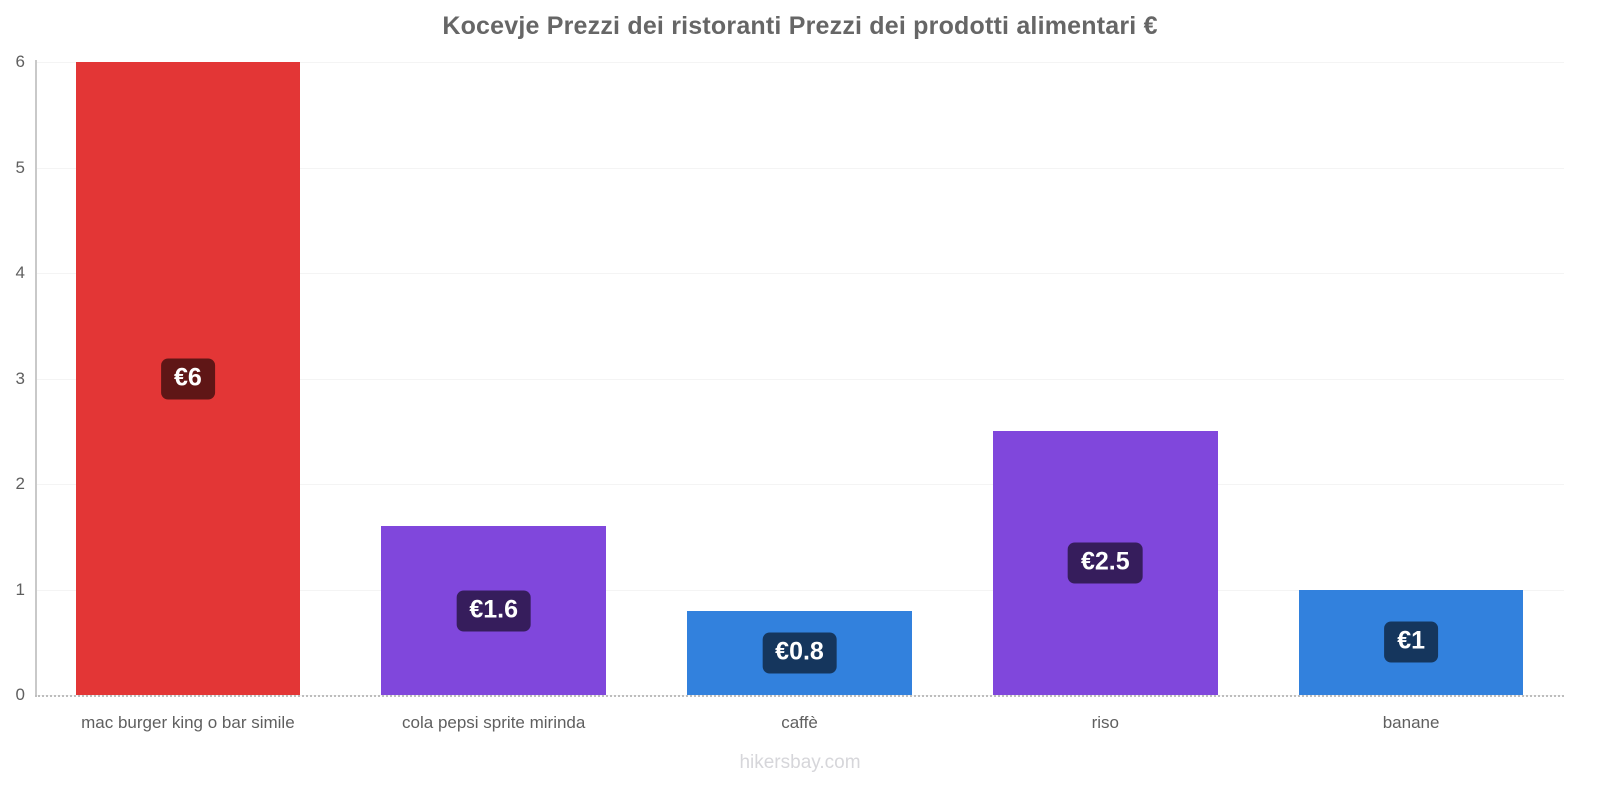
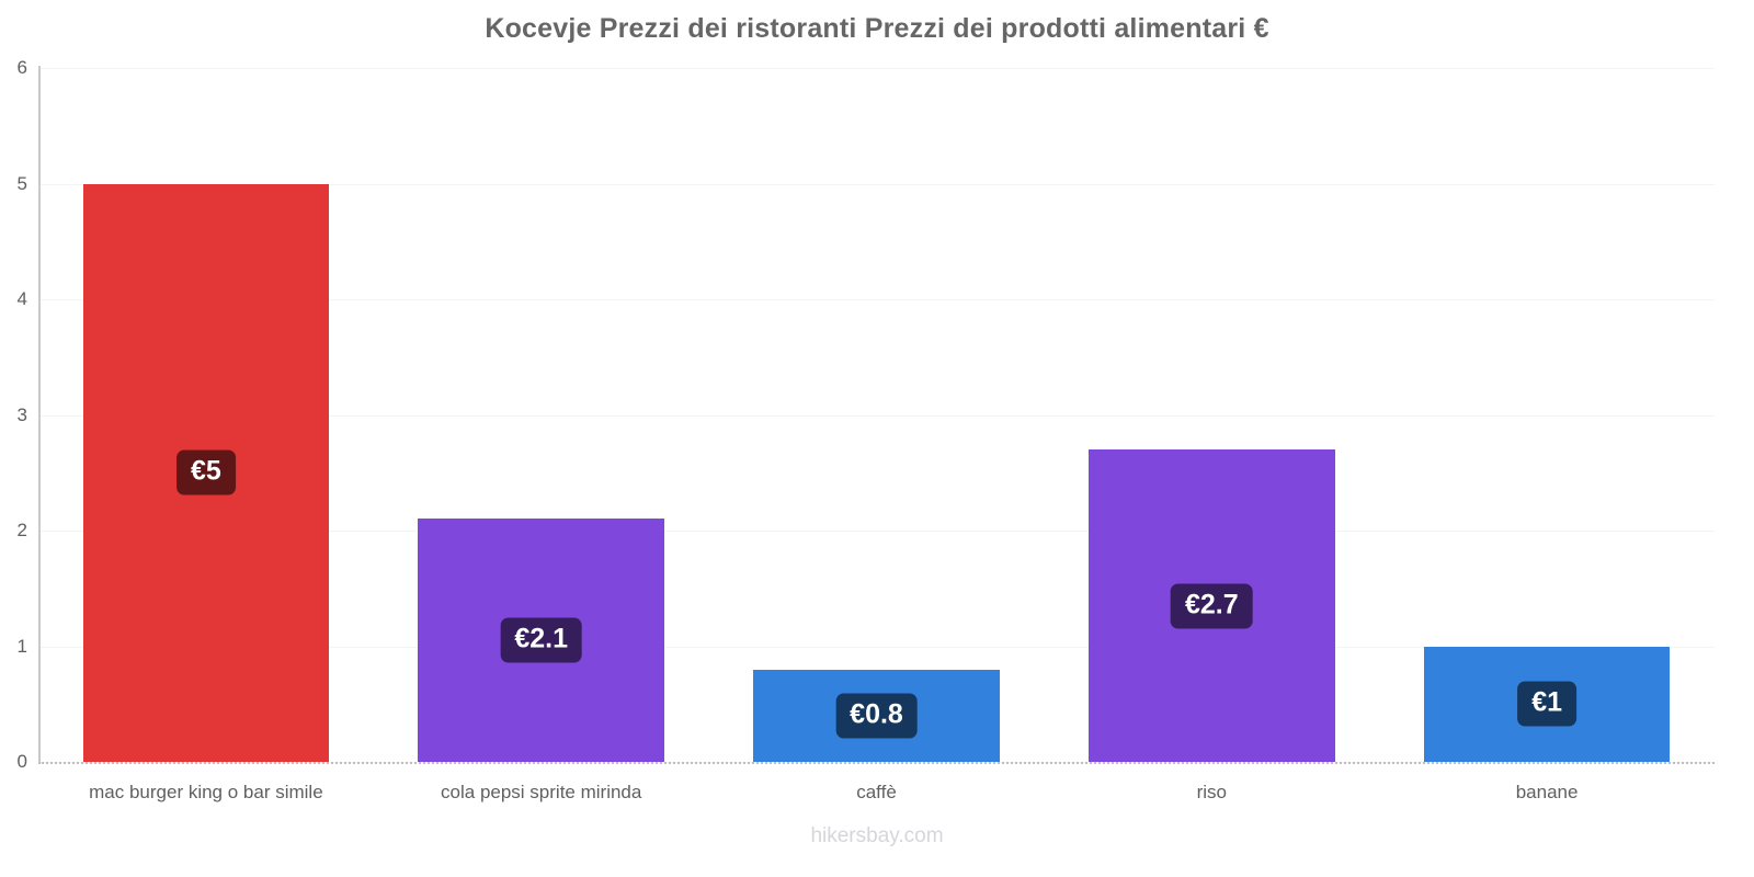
mac burger king o bar simile: €6 -> €5
cola pepsi sprite mirinda: €1.6 -> €2.1
riso: €2.5 -> €2.7
